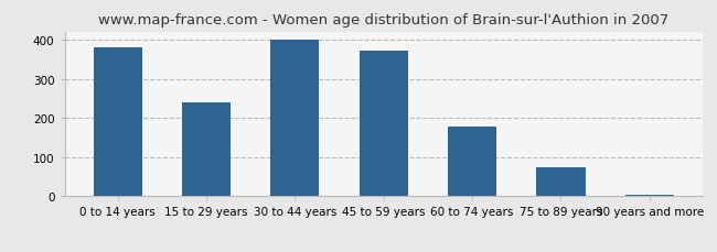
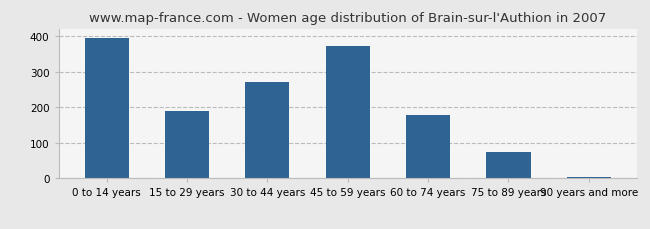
0 to 14 years: 380 -> 395
15 to 29 years: 240 -> 190
30 to 44 years: 400 -> 270
